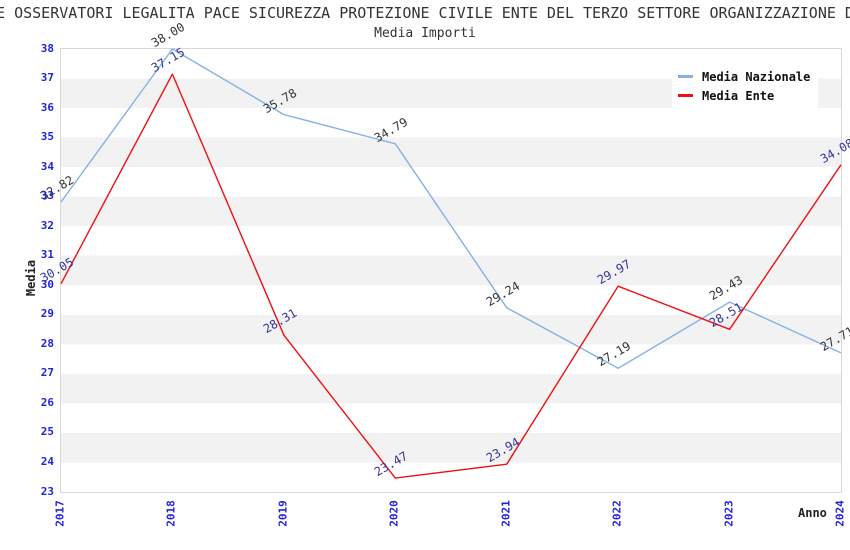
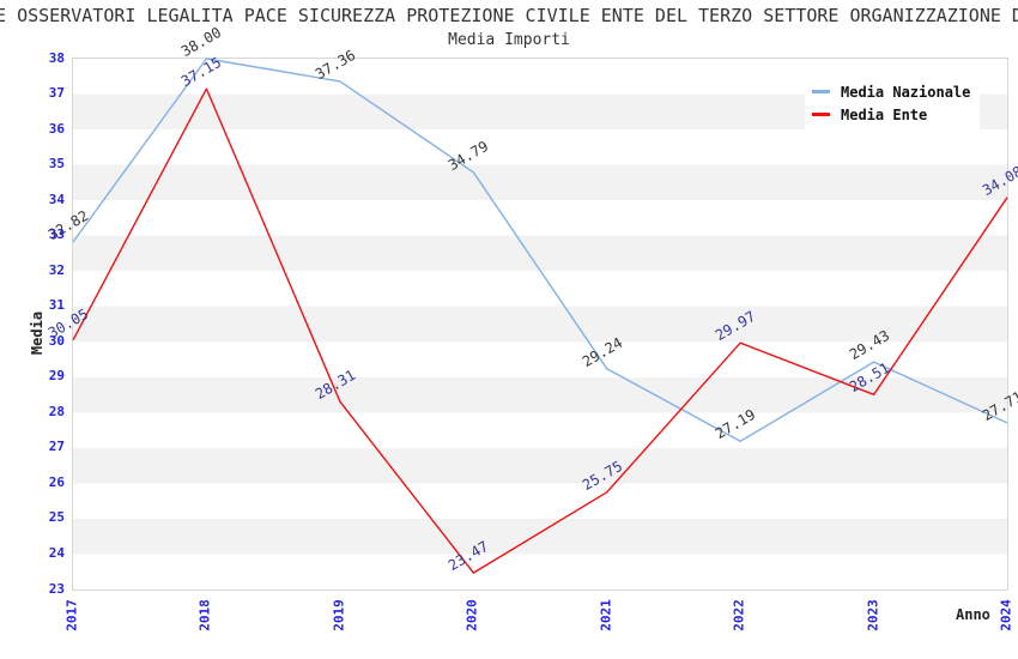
Media Nazionale/2019: 35.78 -> 37.36
Media Ente/2021: 23.94 -> 25.75
